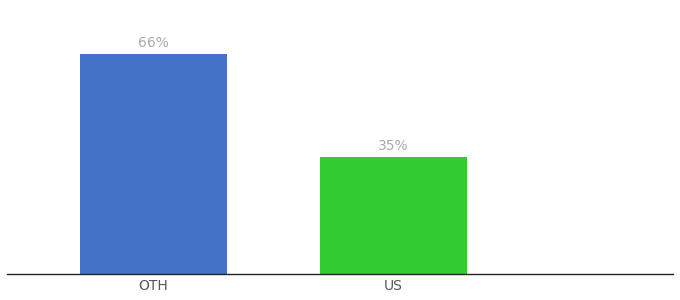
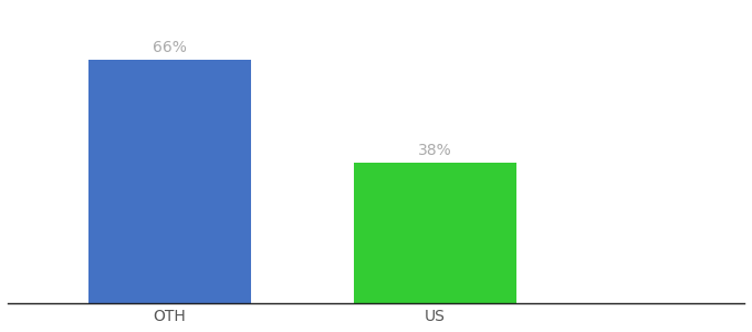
US: 35% -> 38%
